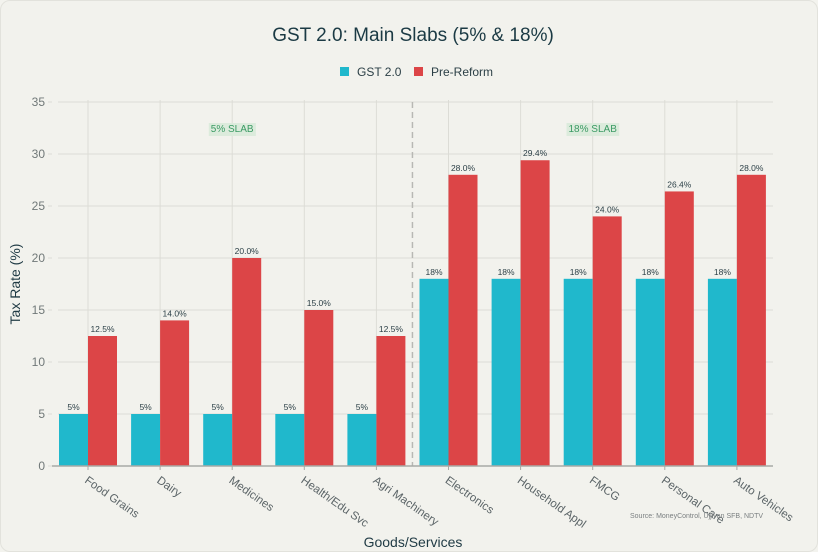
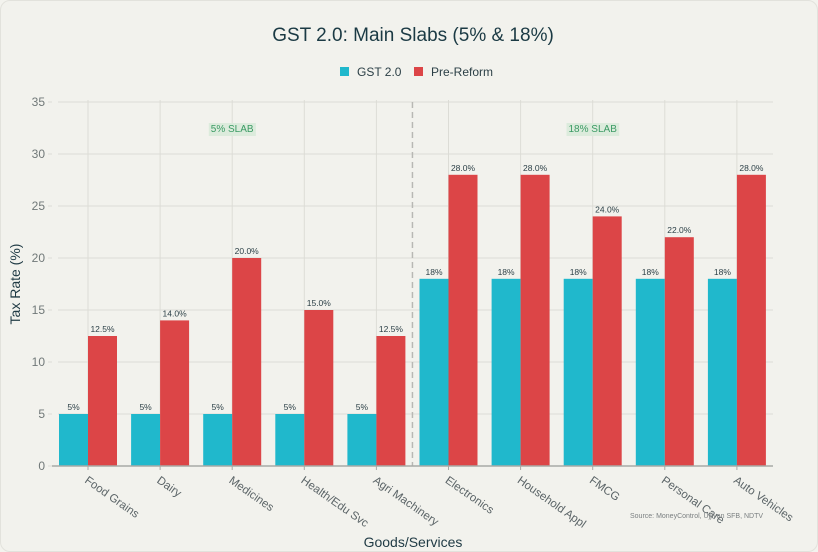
Pre-Reform/Household Appl: 29.4% -> 28.0%
Pre-Reform/Personal Care: 26.4% -> 22.0%
